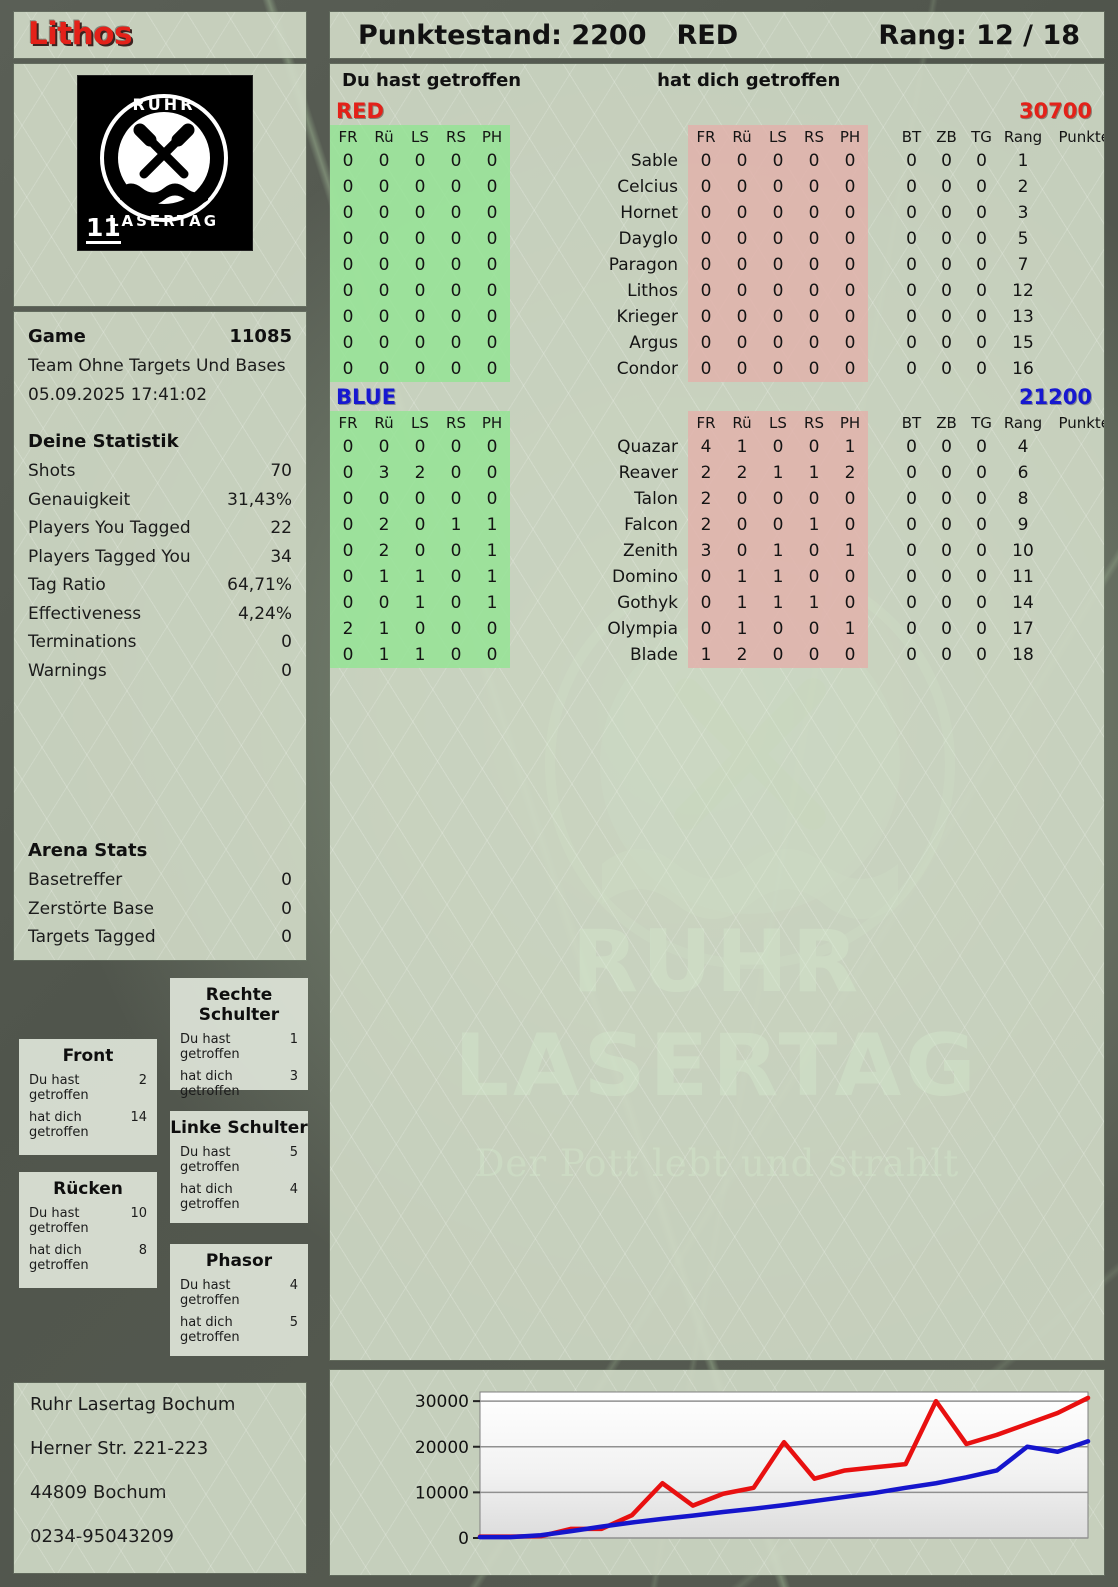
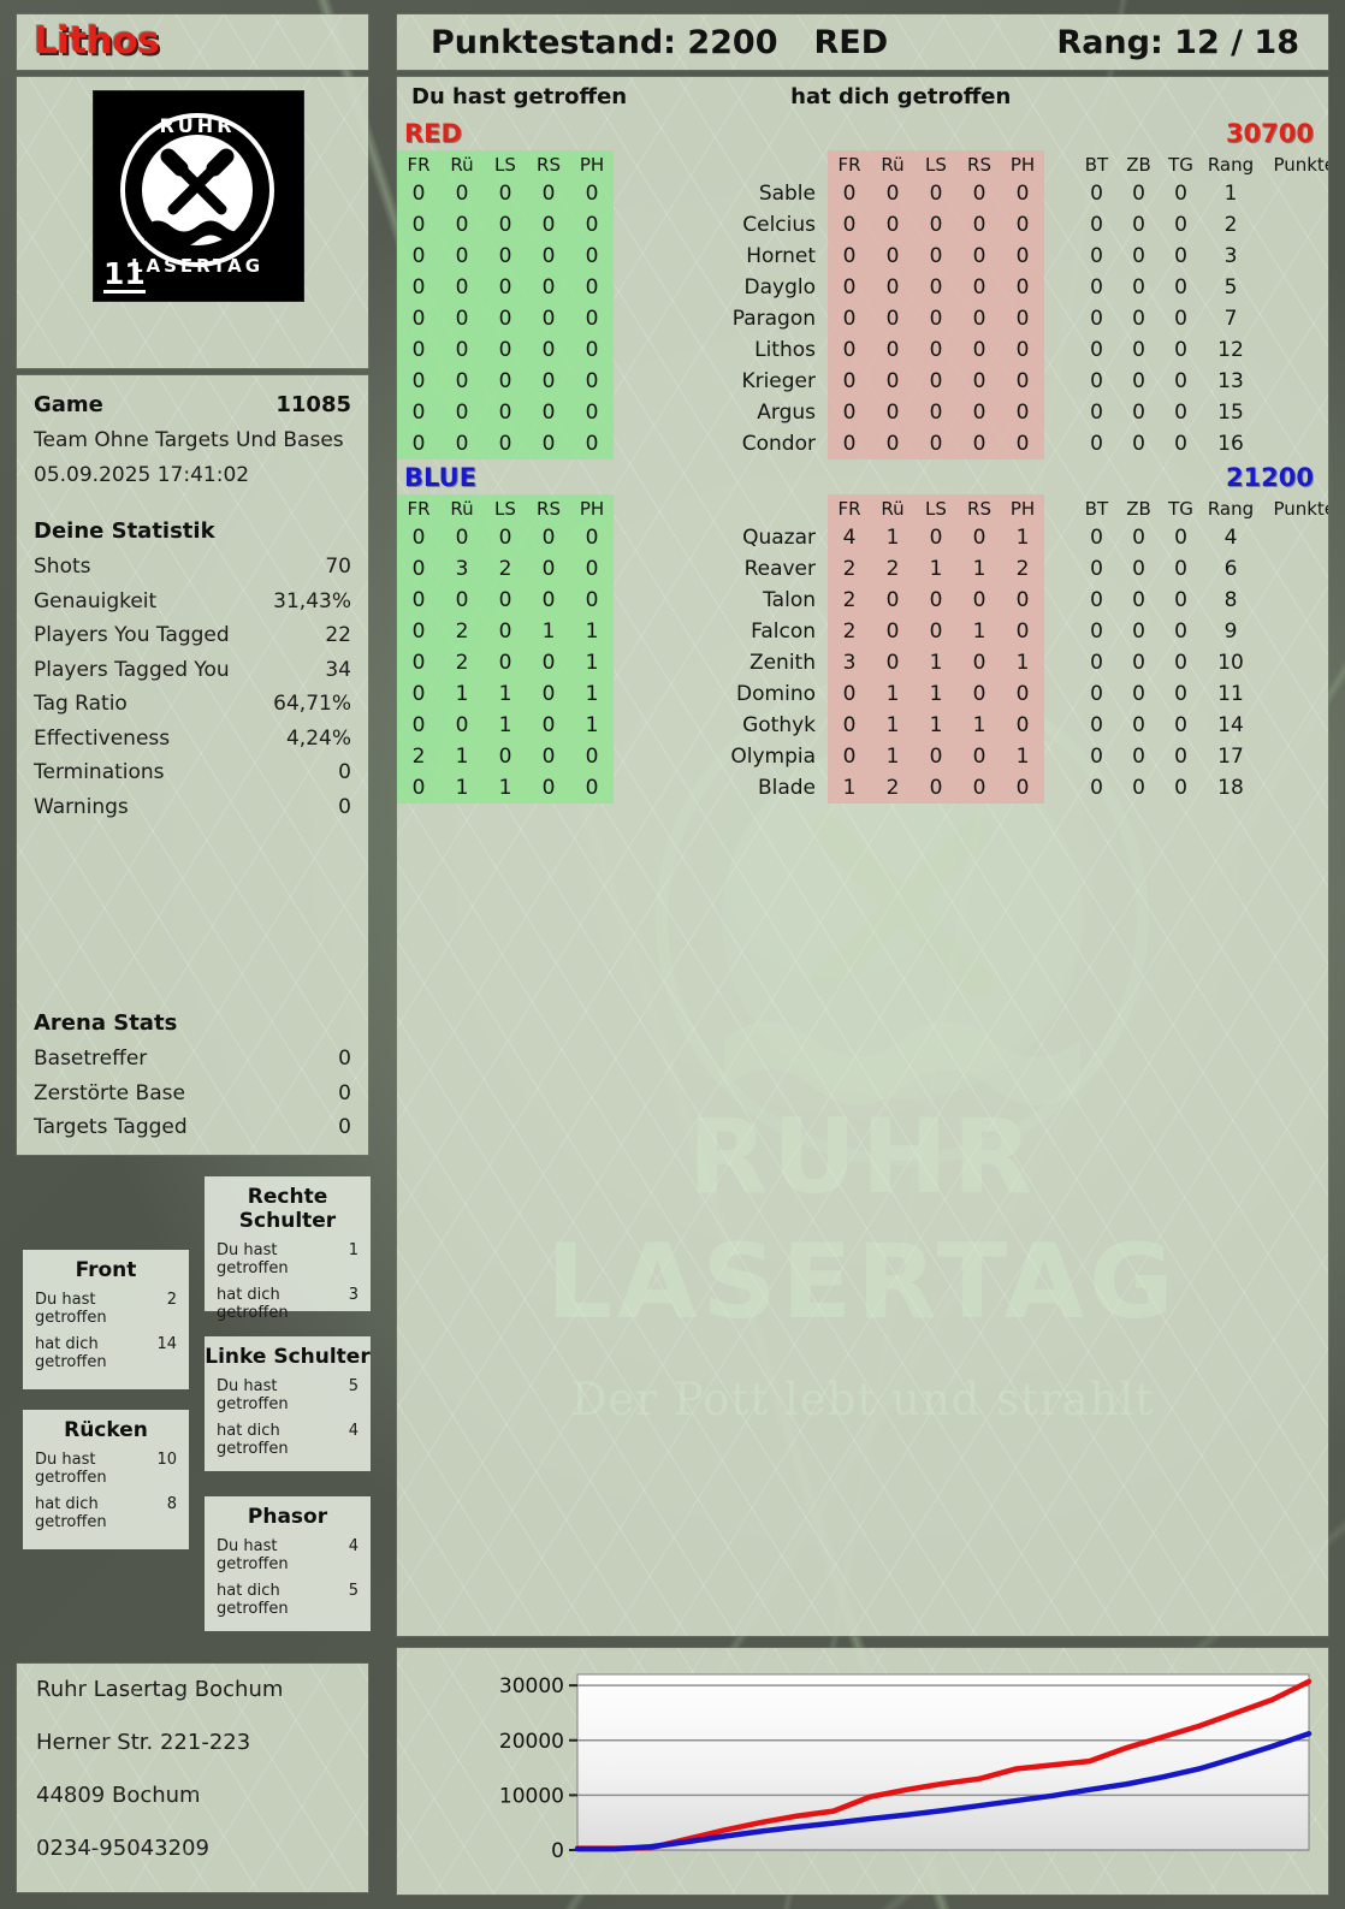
RED/4: 2000 -> 4000
RED/6: 12000 -> 6000
RED/10: 21000 -> 12000
RED/15: 30000 -> 19000
BLUE/18: 20000 -> 17000
